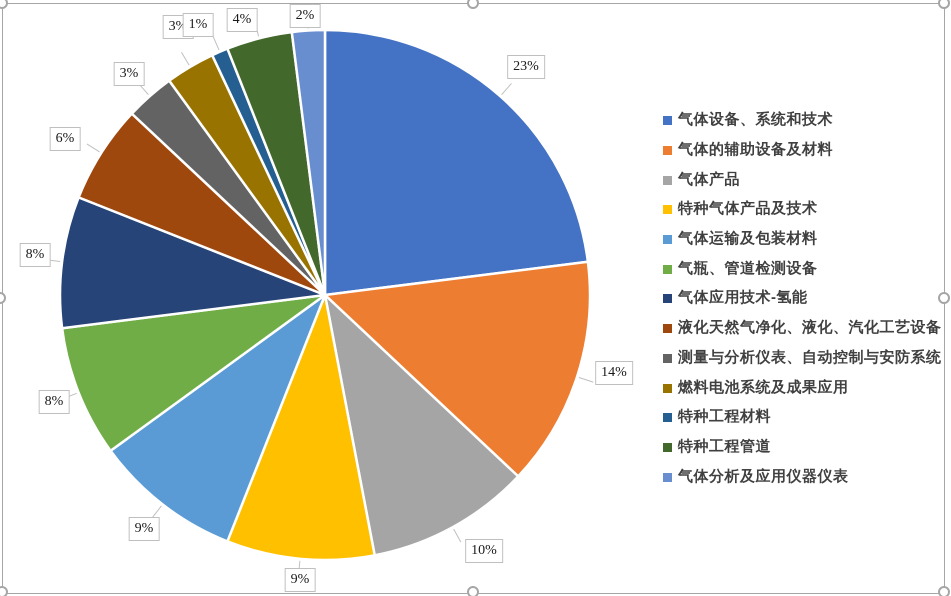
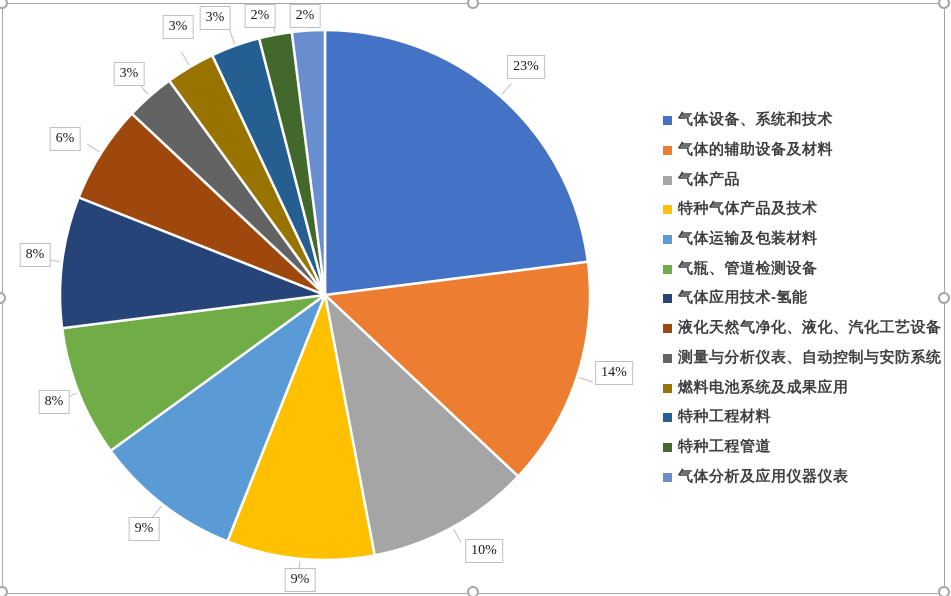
特种工程材料: 1% -> 3%
特种工程管道: 4% -> 2%
